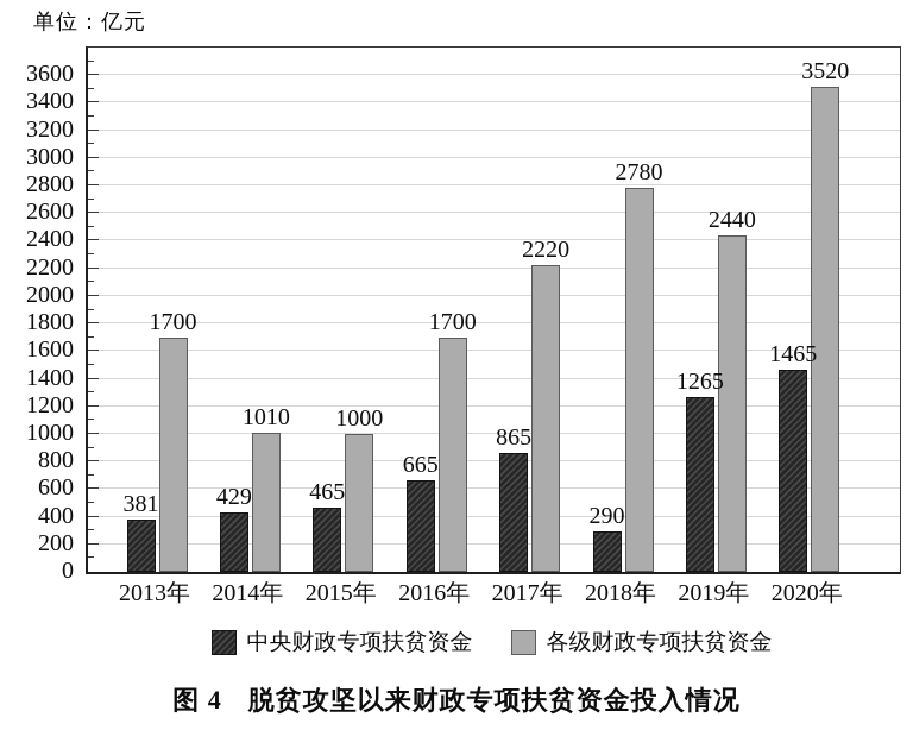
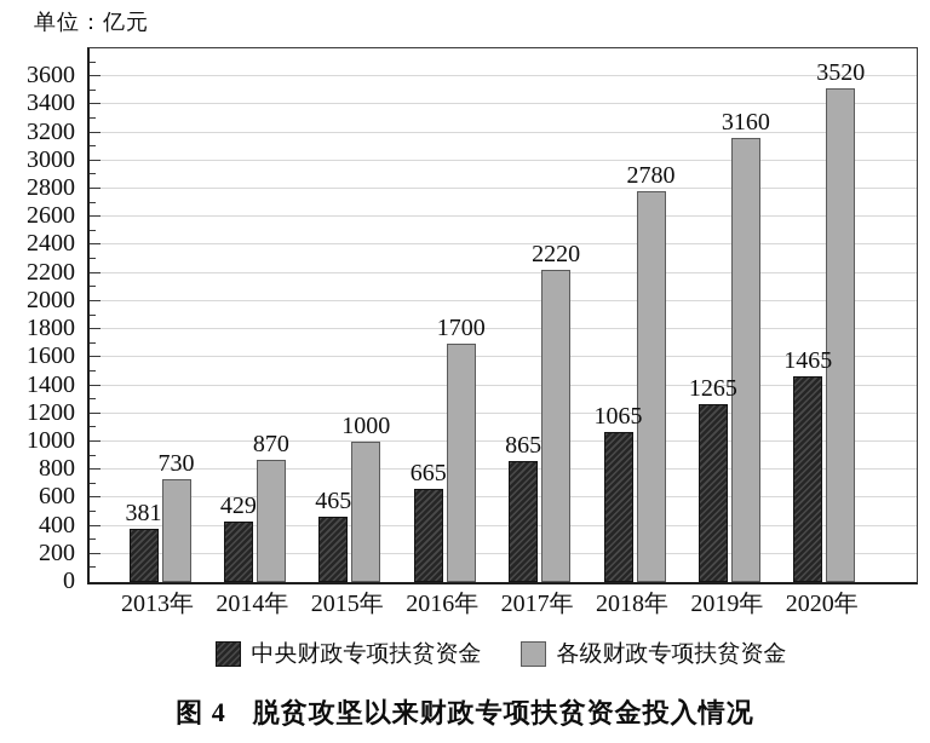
各级财政专项扶贫资金/2013年: 1700 -> 730
各级财政专项扶贫资金/2014年: 1010 -> 870
中央财政专项扶贫资金/2018年: 290 -> 1065
各级财政专项扶贫资金/2019年: 2440 -> 3160
